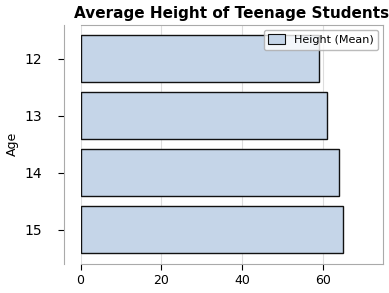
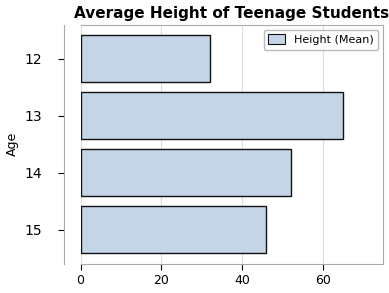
12: 59 -> 32
13: 61 -> 65
14: 64 -> 52
15: 65 -> 46
